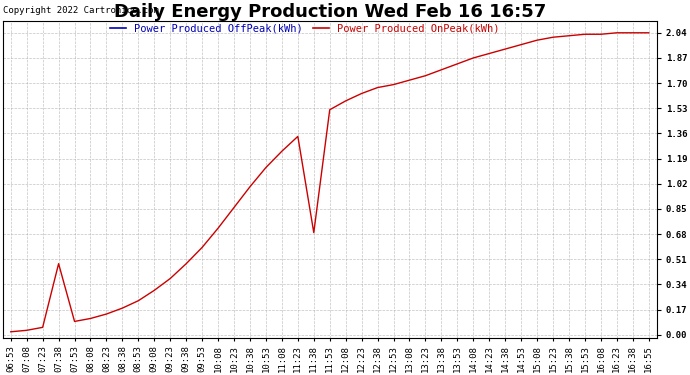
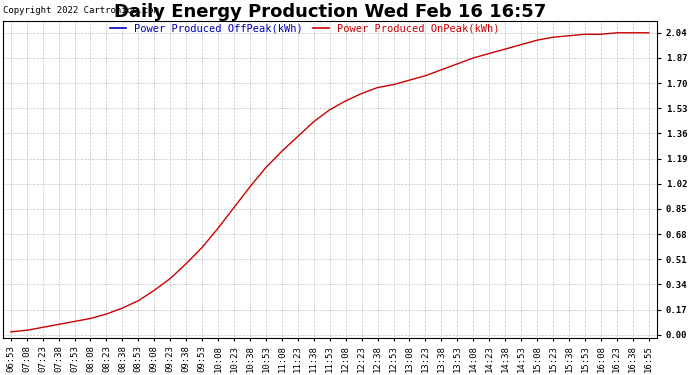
07:38: 0.48 -> 0.07
11:38: 0.69 -> 1.44
